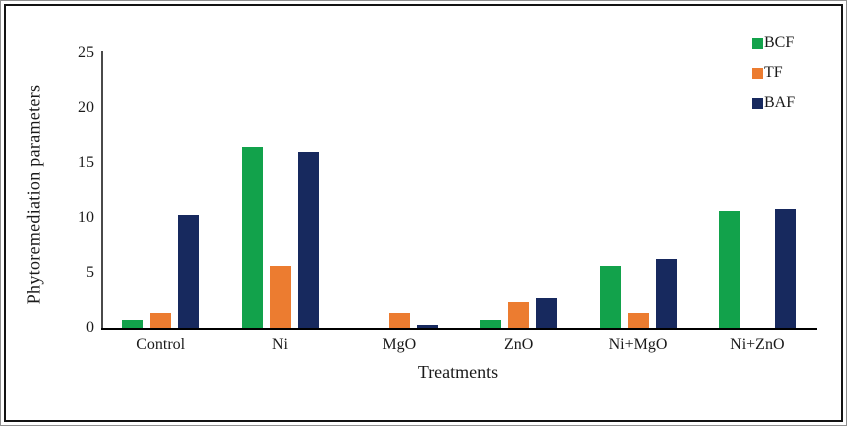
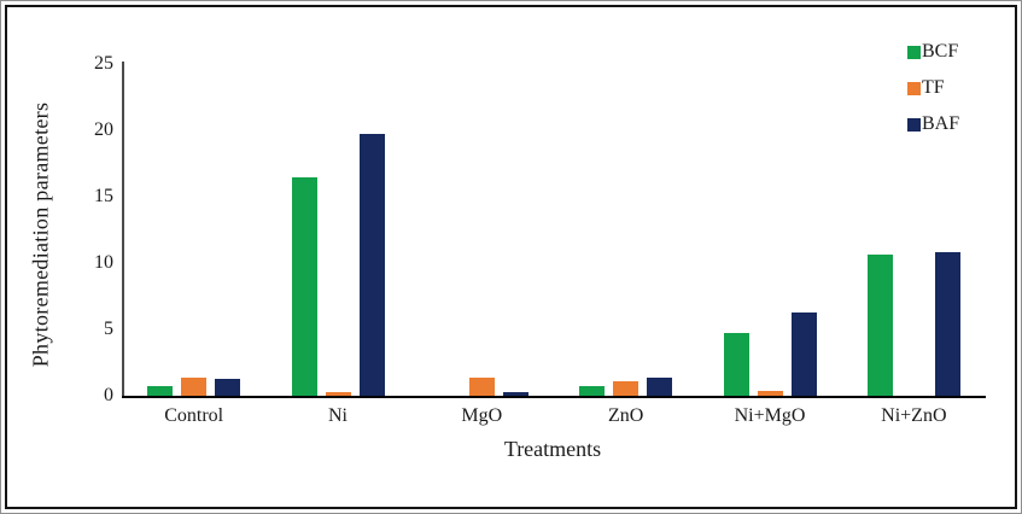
BAF/Control: 10.3 -> 1.3
TF/Ni: 5.6 -> 0.3
BAF/Ni: 16.0 -> 19.7
TF/ZnO: 2.4 -> 1.1
BAF/ZnO: 2.7 -> 1.4
BCF/Ni+MgO: 5.6 -> 4.7
TF/Ni+MgO: 1.4 -> 0.4
